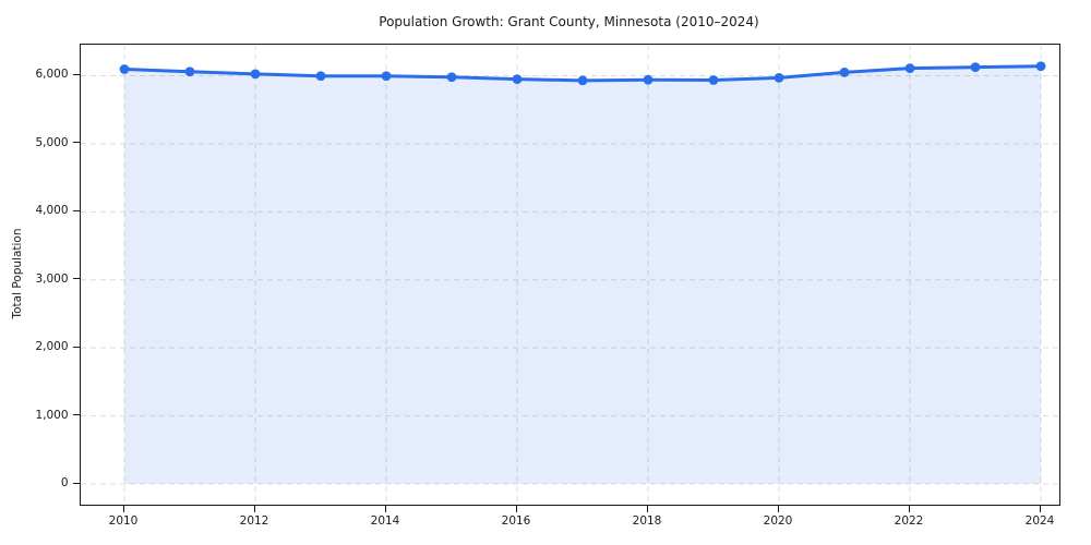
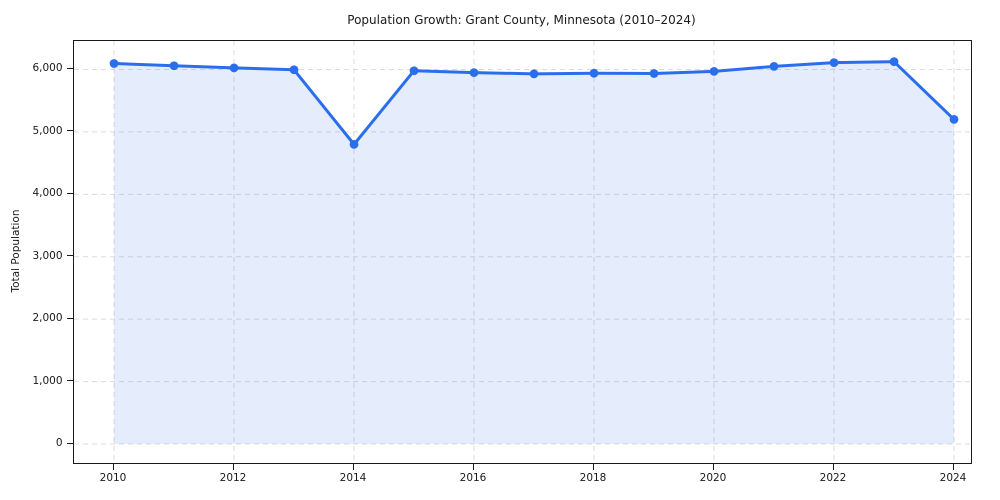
2014: 6000 -> 4800
2024: 6100 -> 5200
